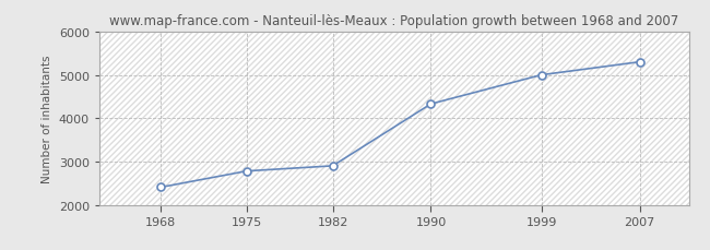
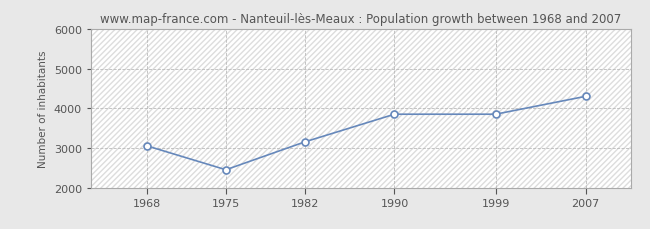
1968: 2410 -> 3050
1975: 2780 -> 2450
1982: 2900 -> 3150
1990: 4330 -> 3850
1999: 5000 -> 3850
2007: 5300 -> 4300
